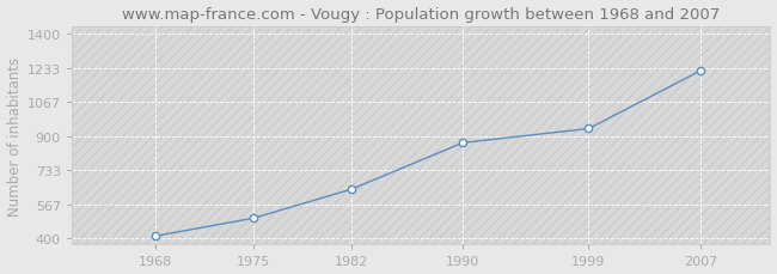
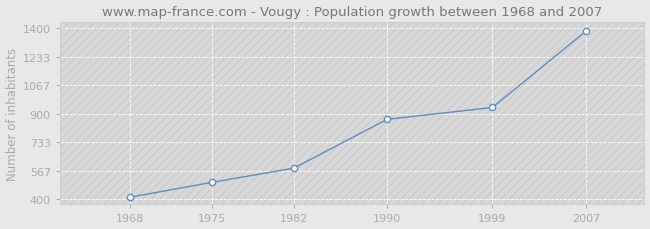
1982: 640 -> 580
2007: 1220 -> 1380
